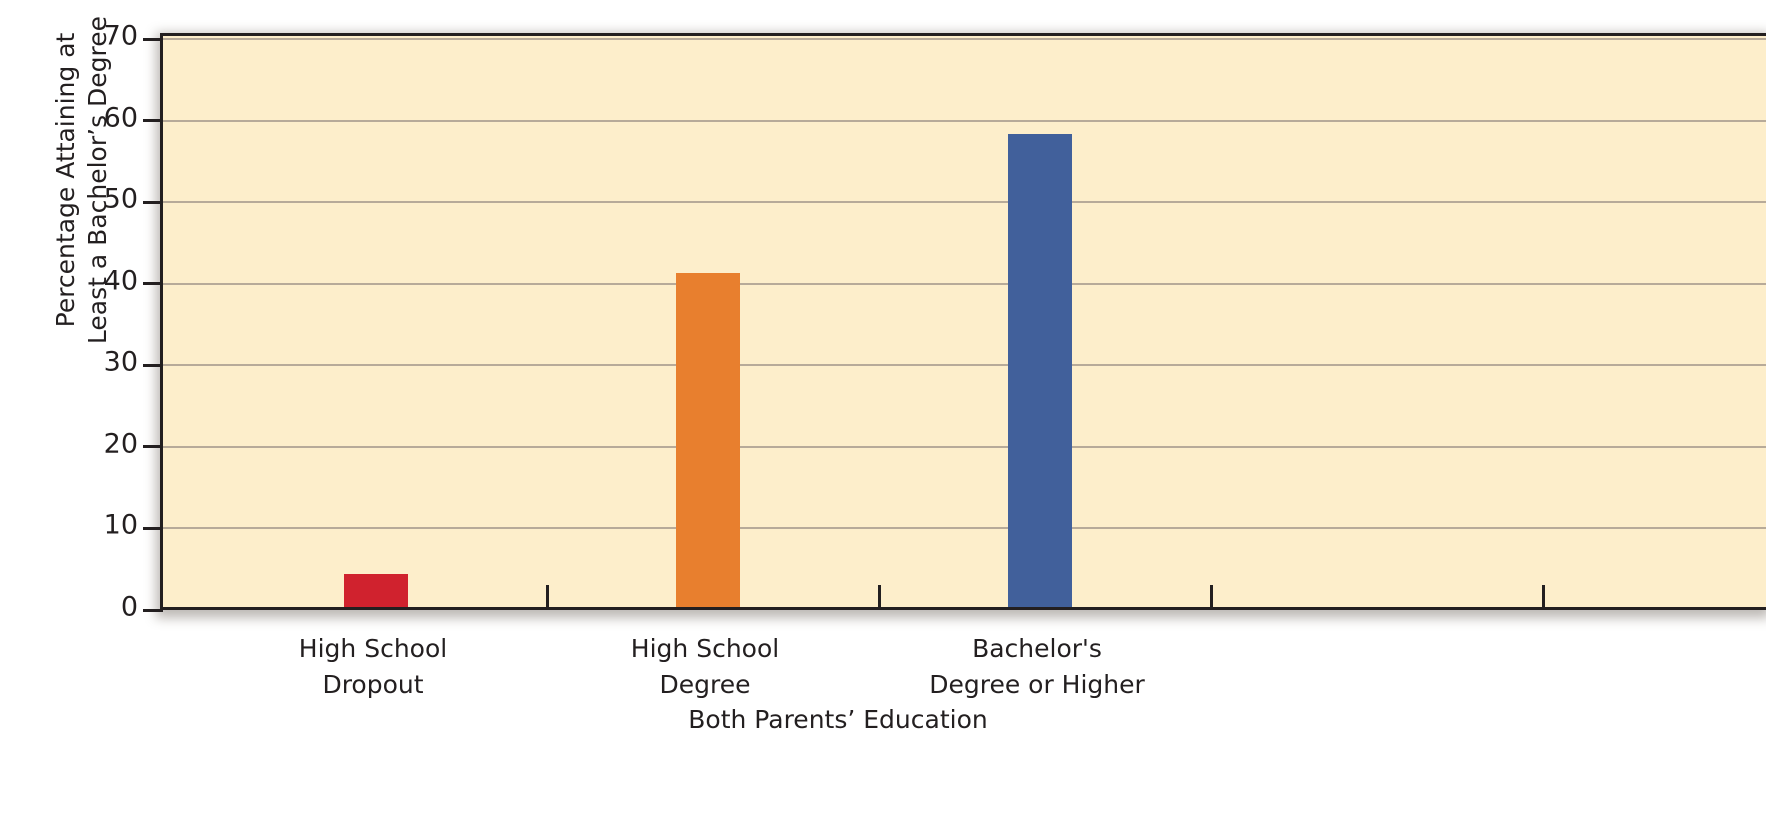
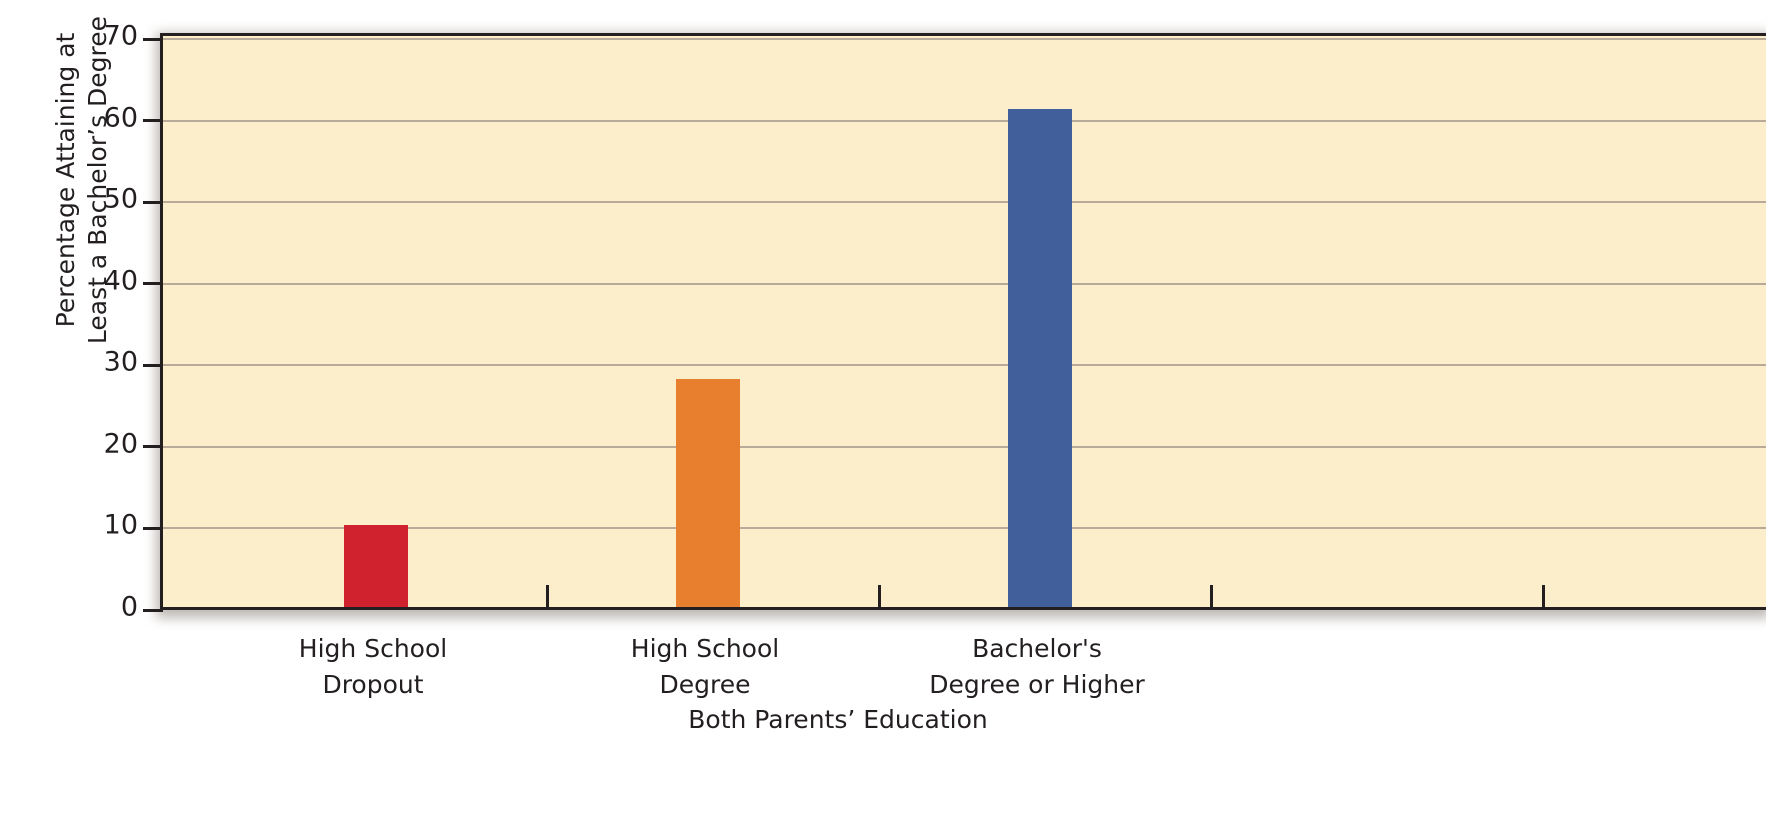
High School Dropout: 4 -> 10
High School Degree: 41 -> 28
Bachelor's Degree or Higher: 58 -> 61
